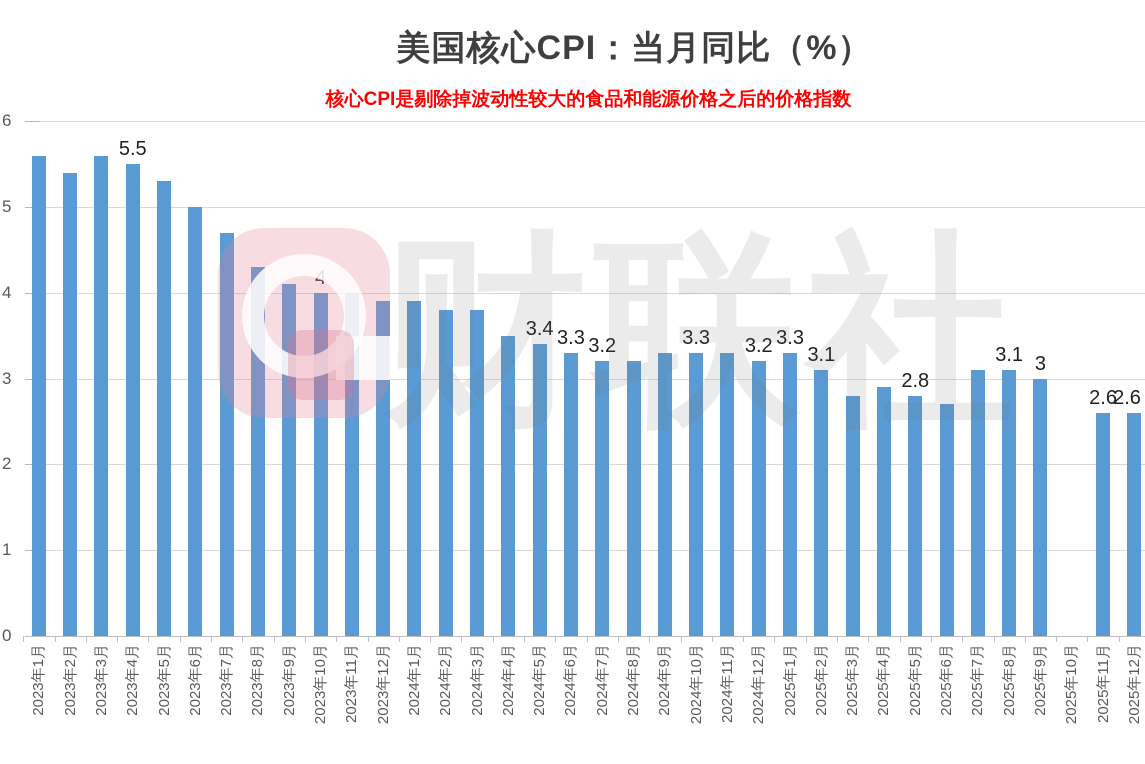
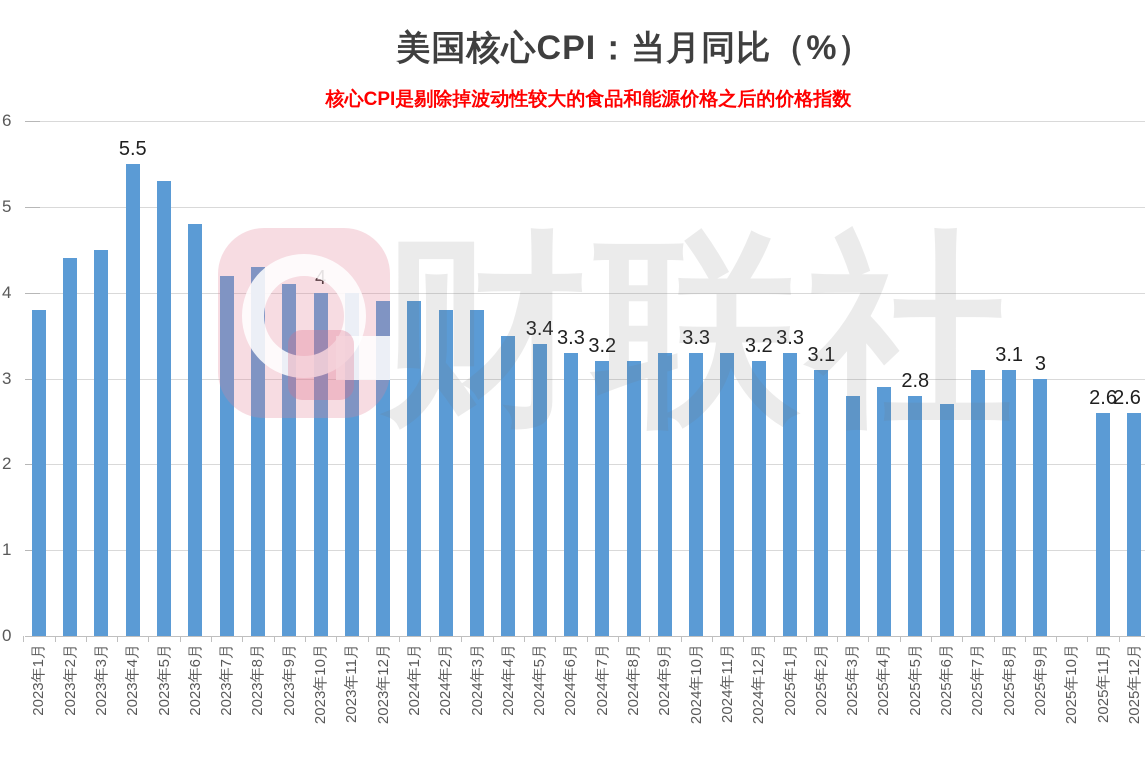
2023年1月: 5.6 -> 3.8
2023年2月: 5.4 -> 4.4
2023年3月: 5.6 -> 4.5
2023年6月: 5.0 -> 4.8
2023年7月: 4.7 -> 4.2
